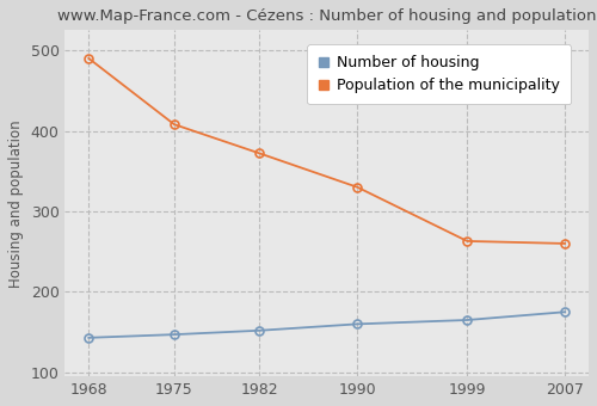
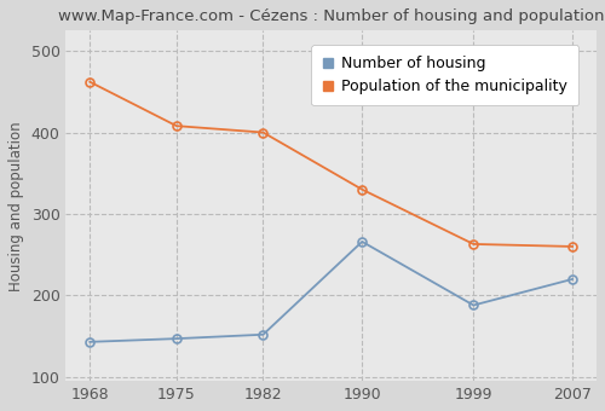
Population of the municipality/1968: 490 -> 462
Population of the municipality/1982: 372 -> 400
Number of housing/1990: 160 -> 266
Number of housing/1999: 165 -> 188
Number of housing/2007: 175 -> 220
